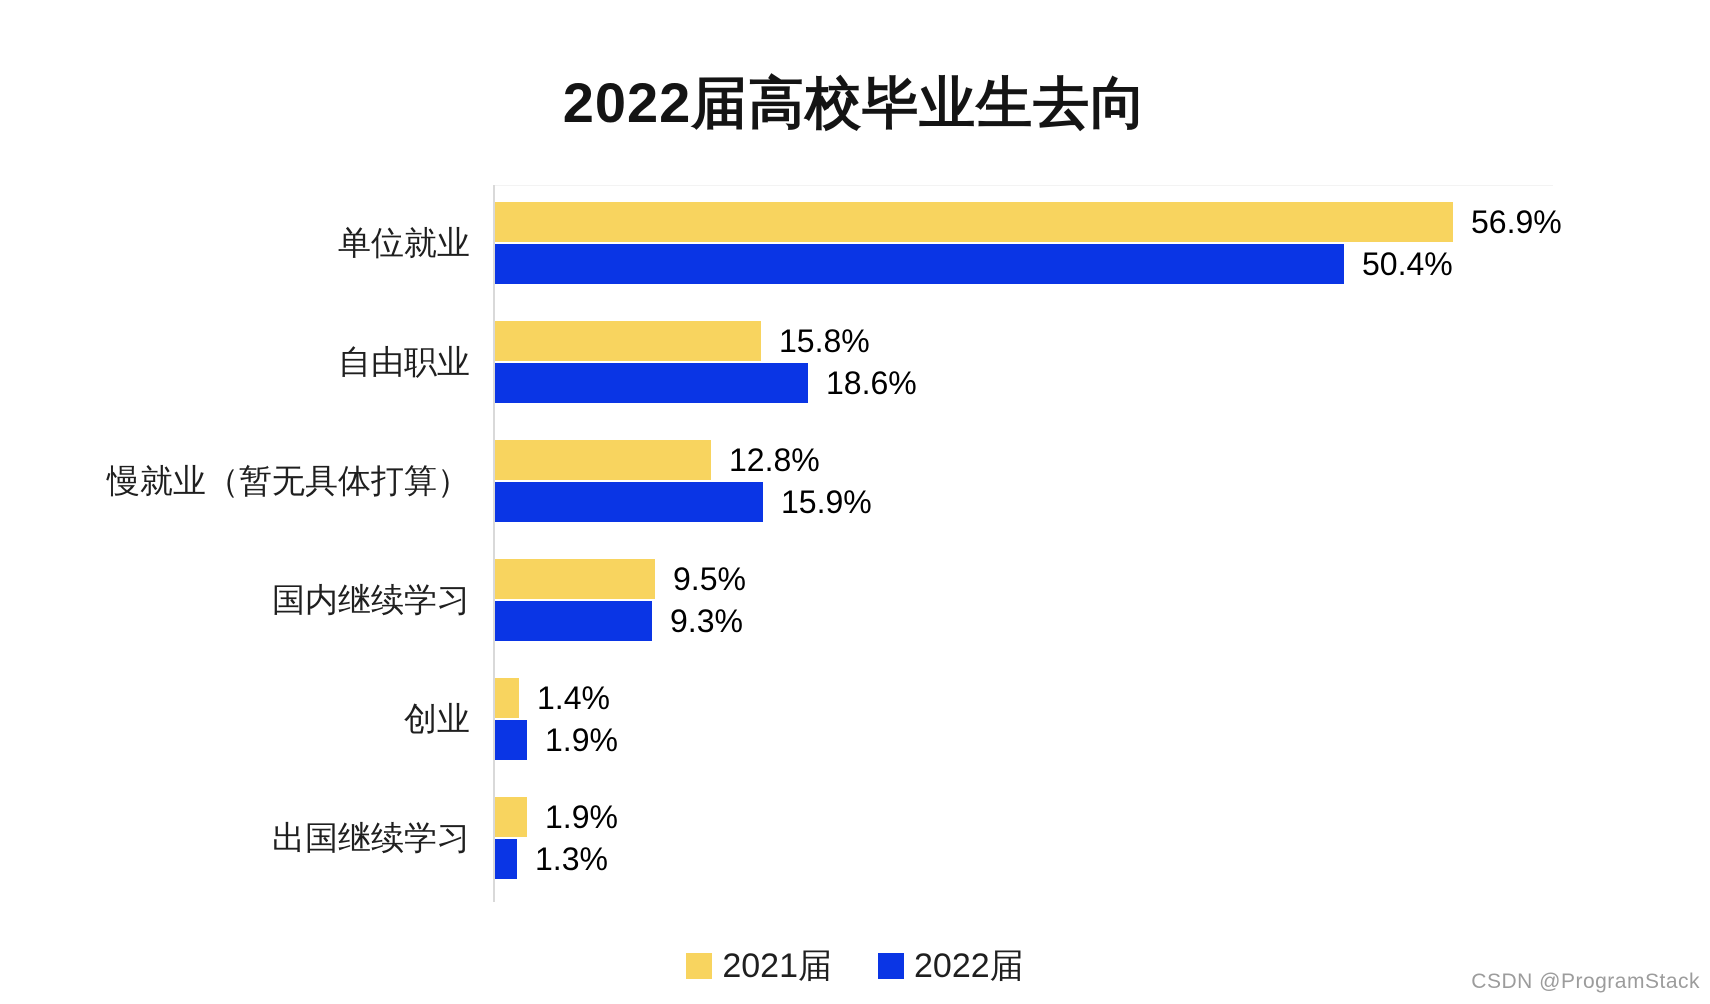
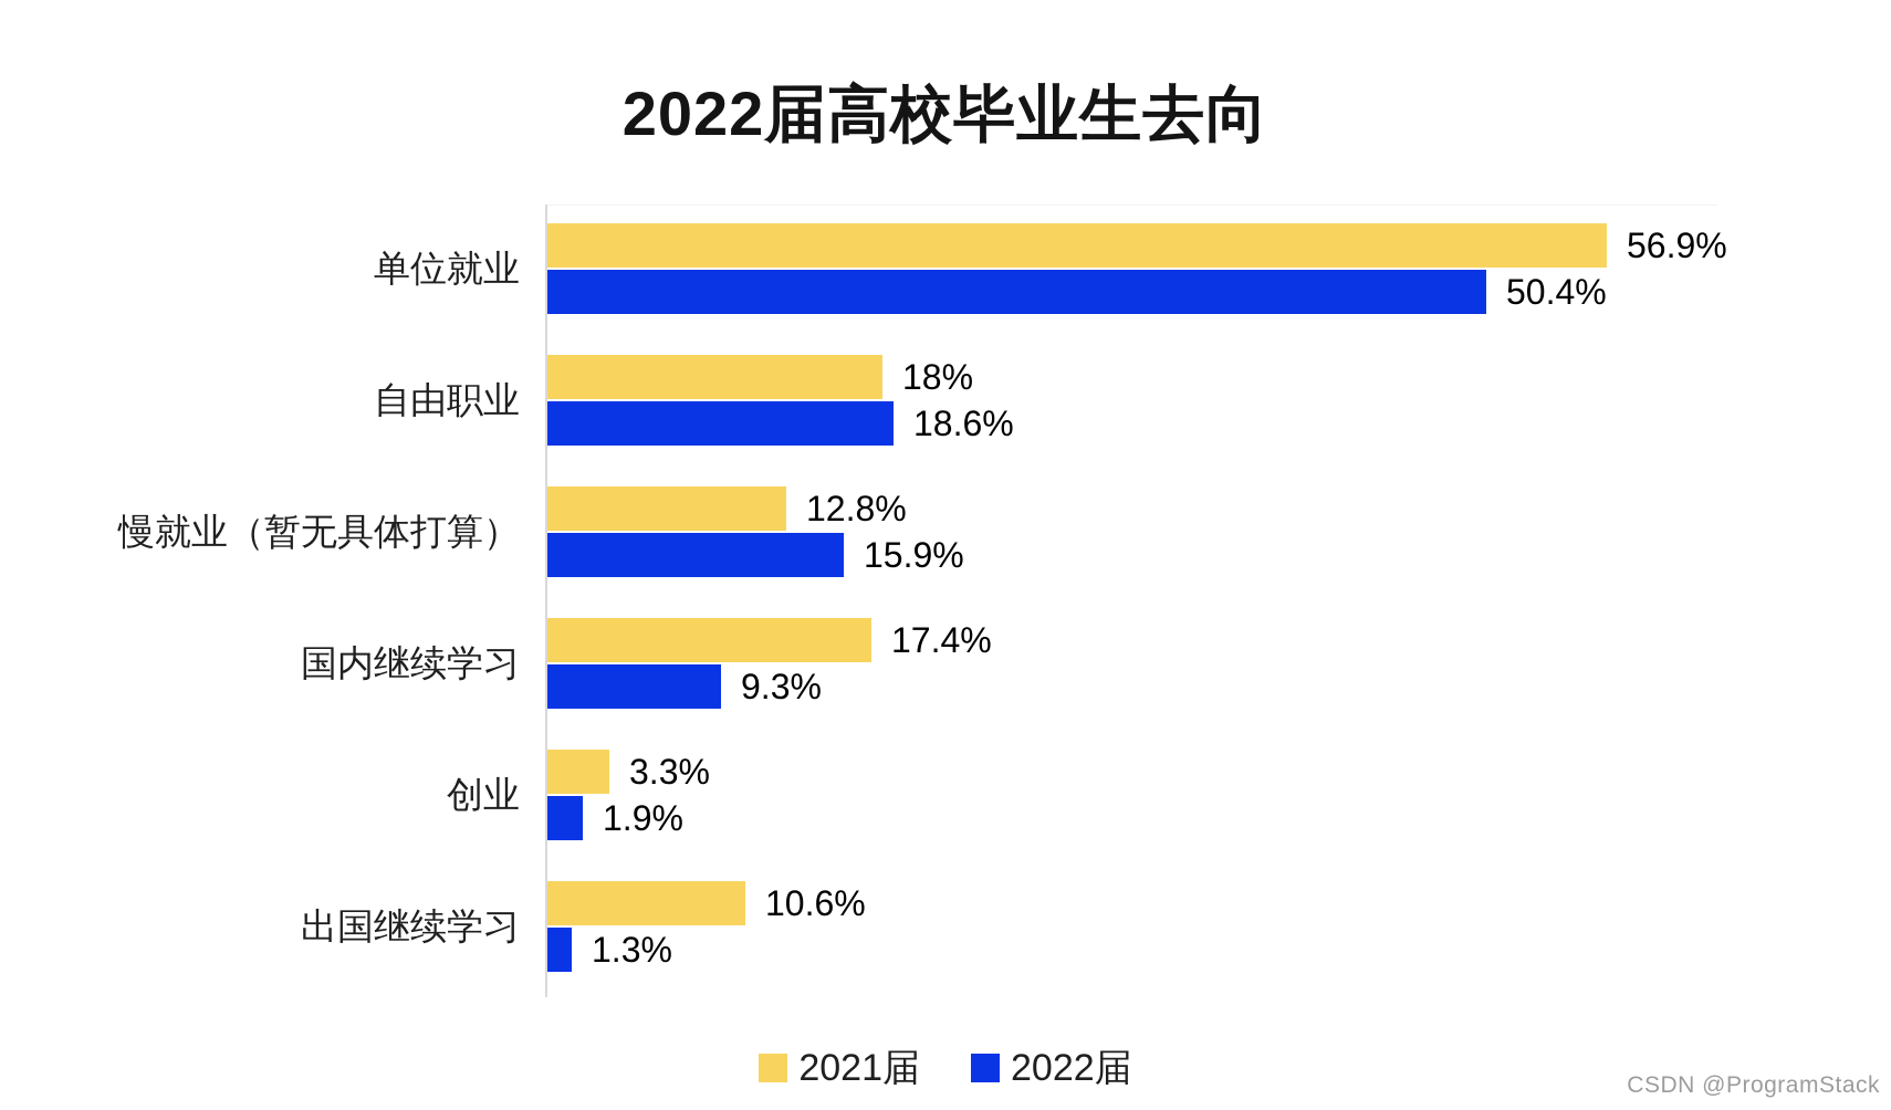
2021届/自由职业: 15.8% -> 18%
2021届/国内继续学习: 9.5% -> 17.4%
2021届/创业: 1.4% -> 3.3%
2021届/出国继续学习: 1.9% -> 10.6%
